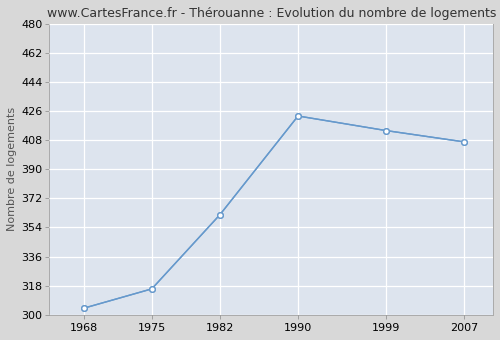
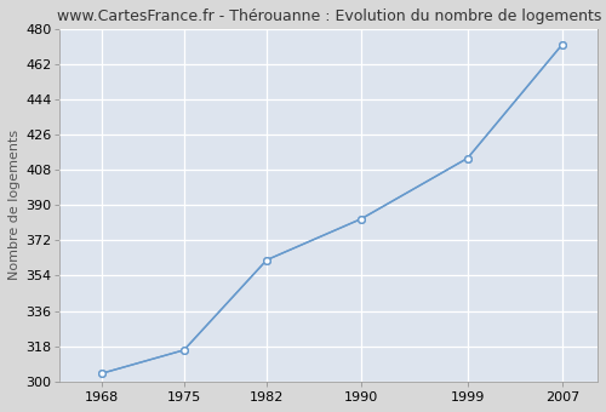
1990: 423 -> 383
2007: 407 -> 472
